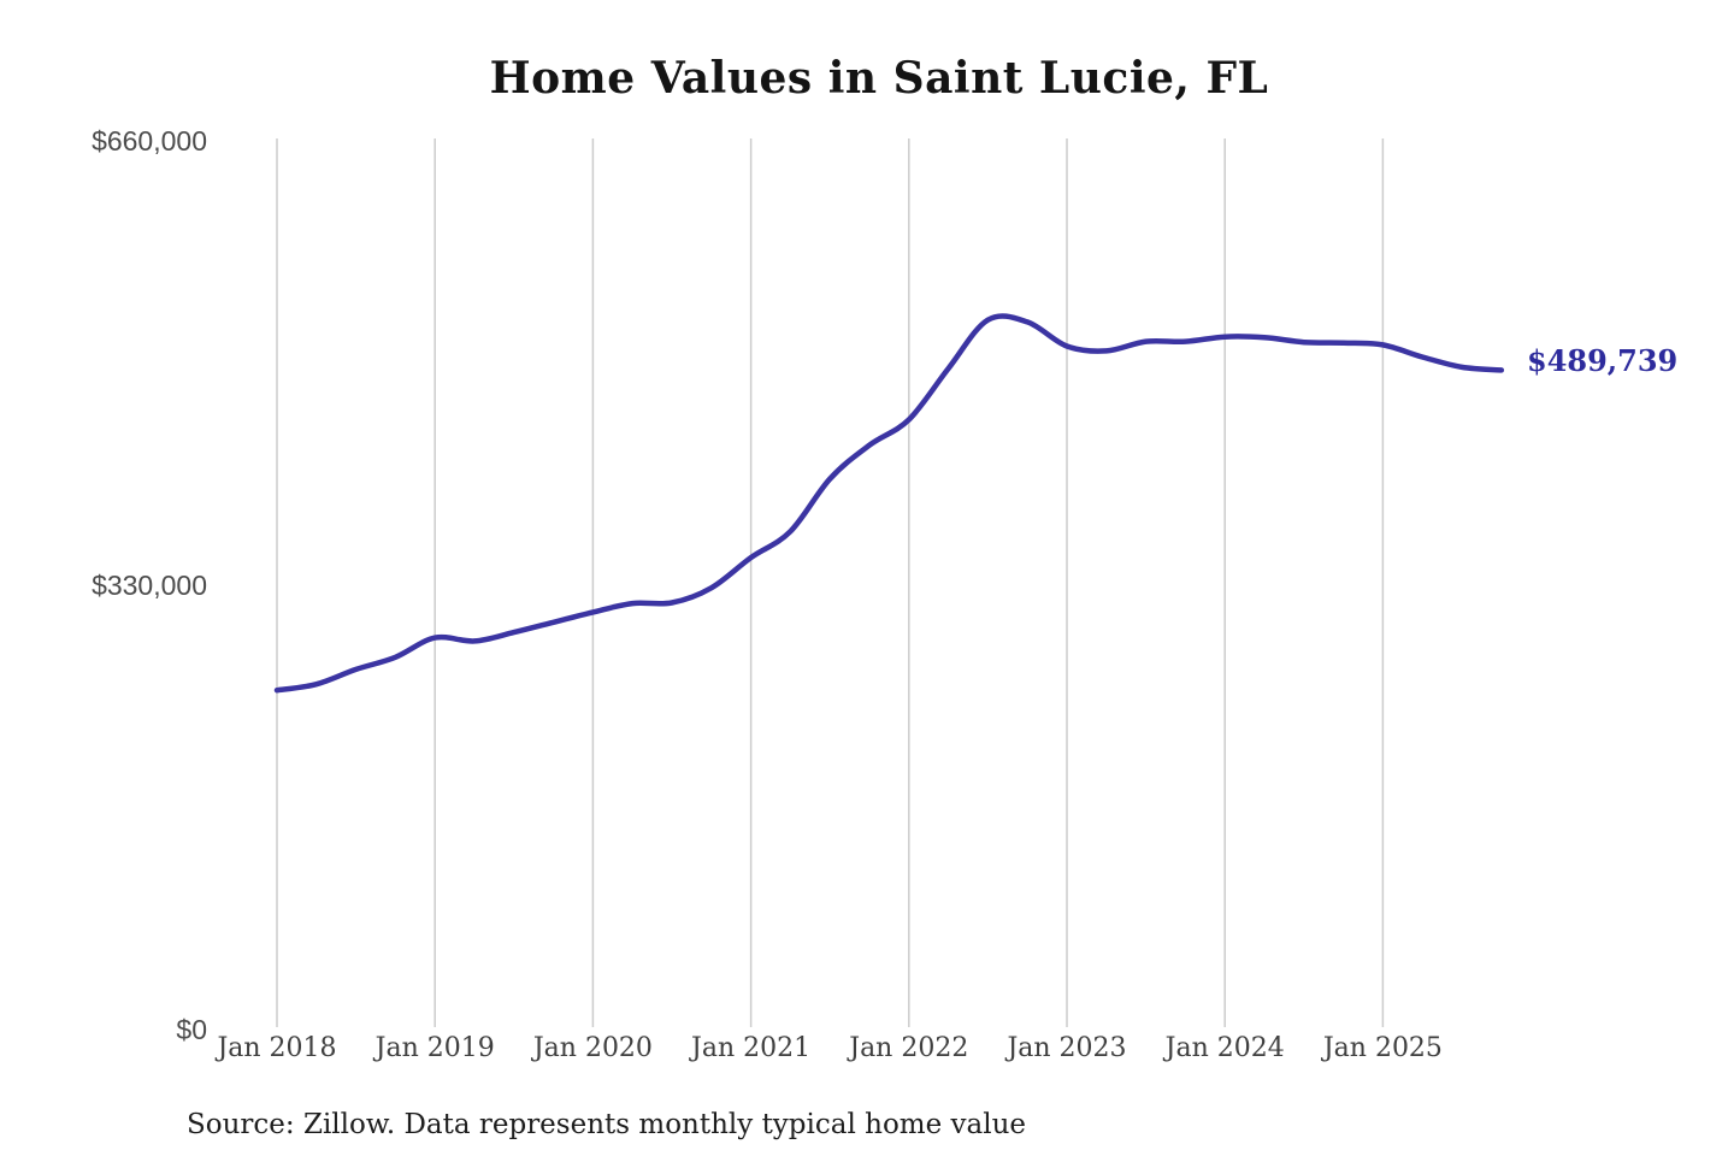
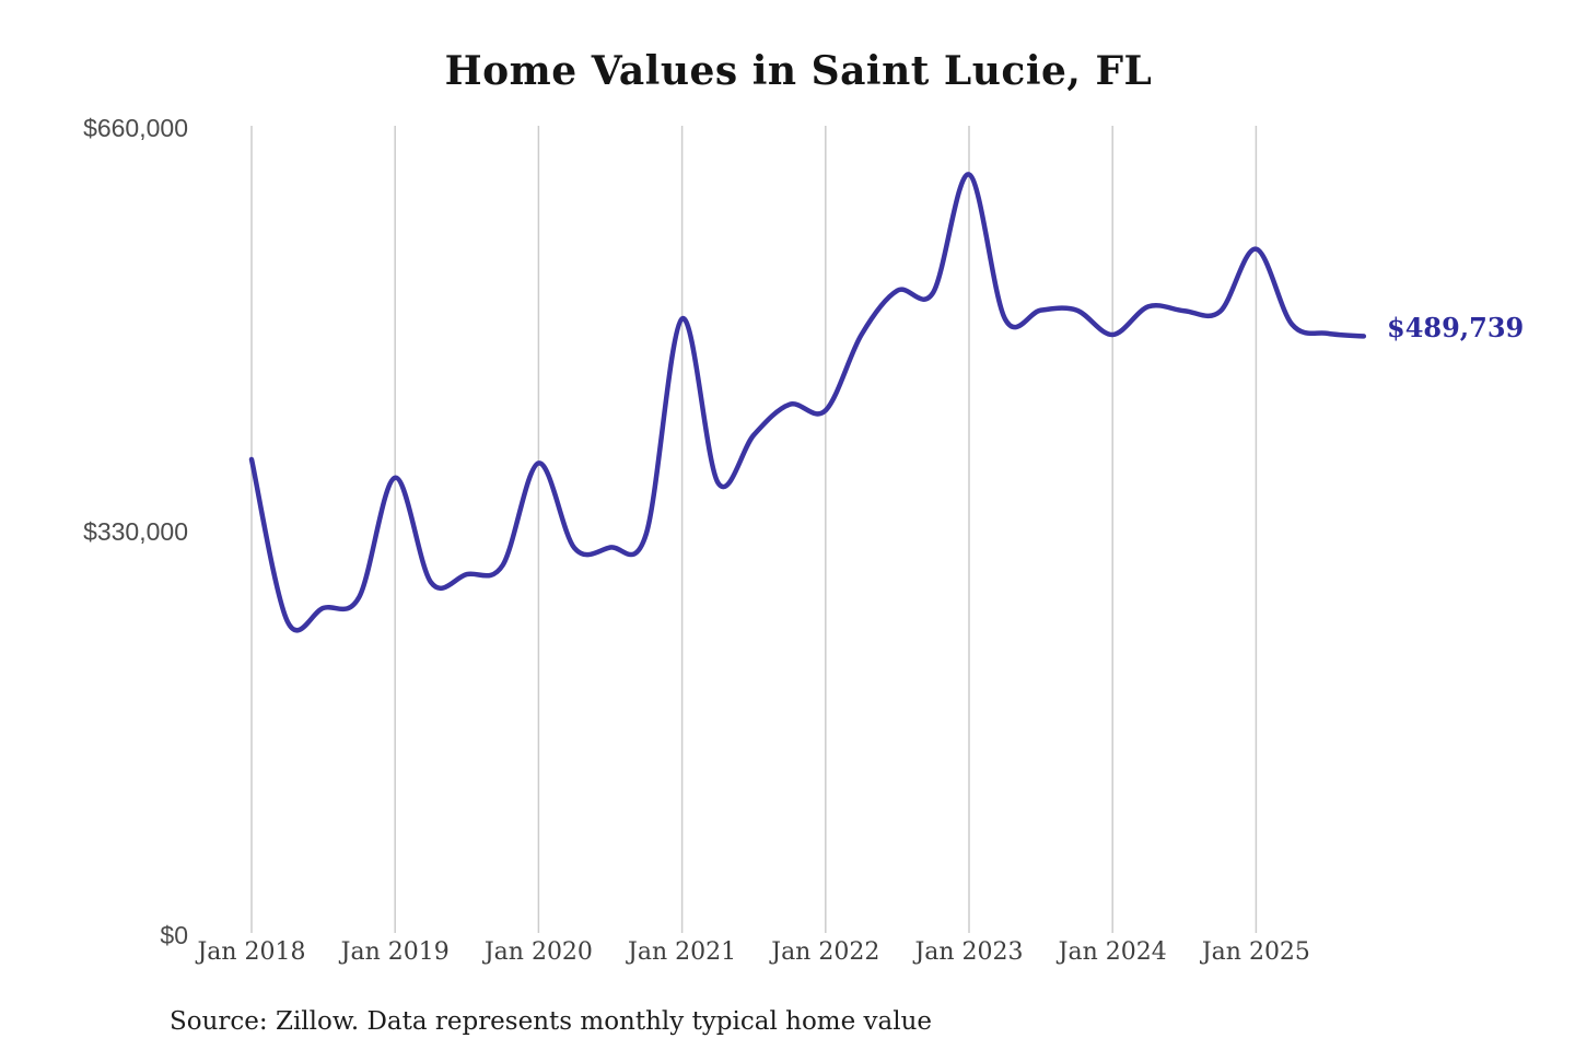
Jan 2018: $252000 -> $389000
Jan 2019: $291000 -> $374000
Jan 2020: $310000 -> $386000
Jan 2021: $350000 -> $504000
Jan 2022: $453000 -> $429000
Jan 2023: $508000 -> $622000
Jan 2024: $514000 -> $491000
Jan 2025: $508000 -> $561000
